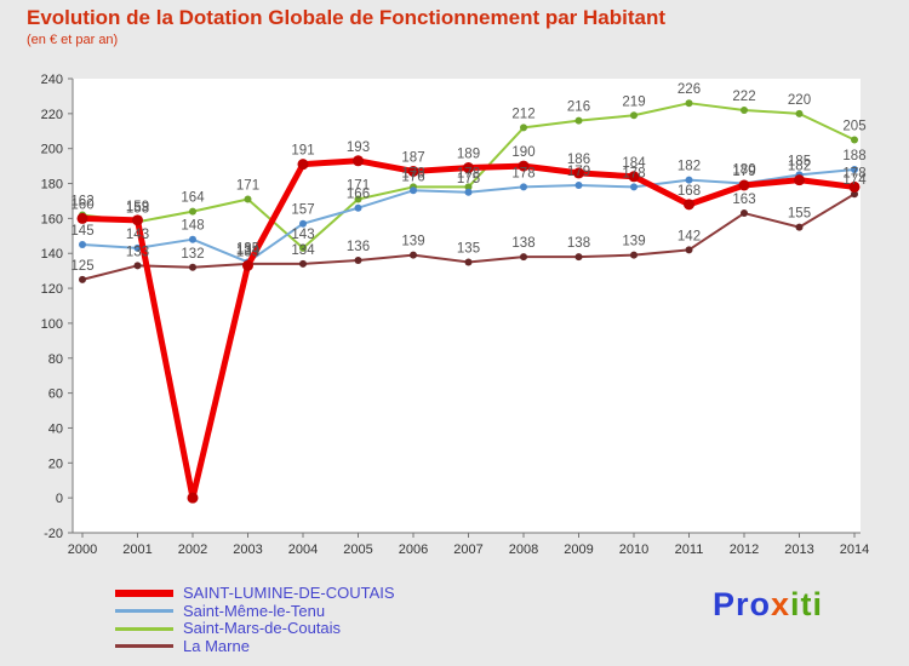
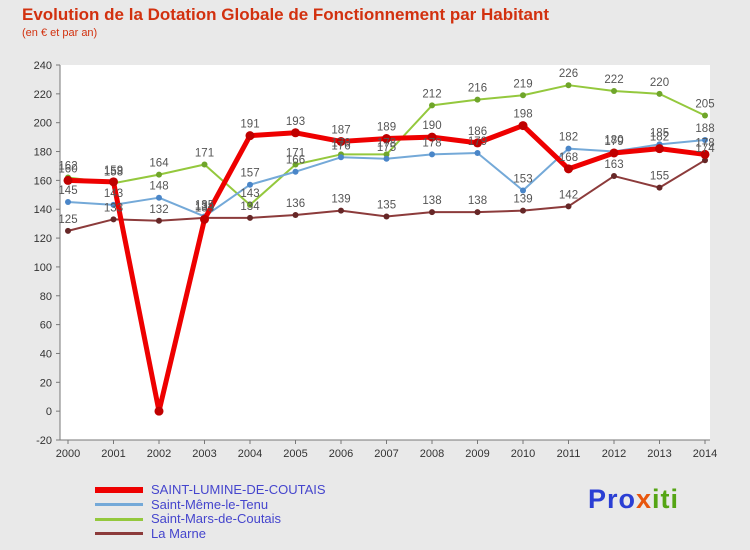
SAINT-LUMINE-DE-COUTAIS/2010: 184 -> 198
Saint-Même-le-Tenu/2010: 178 -> 153
